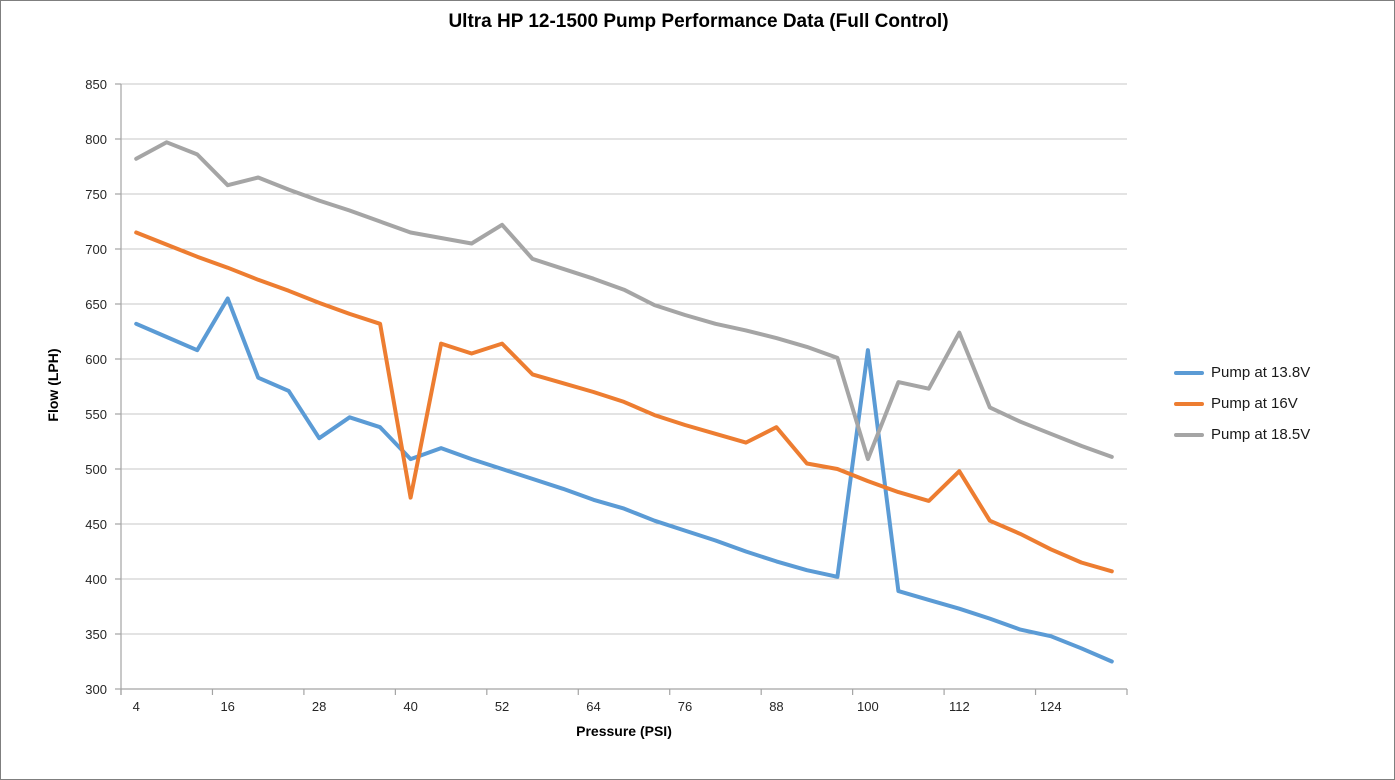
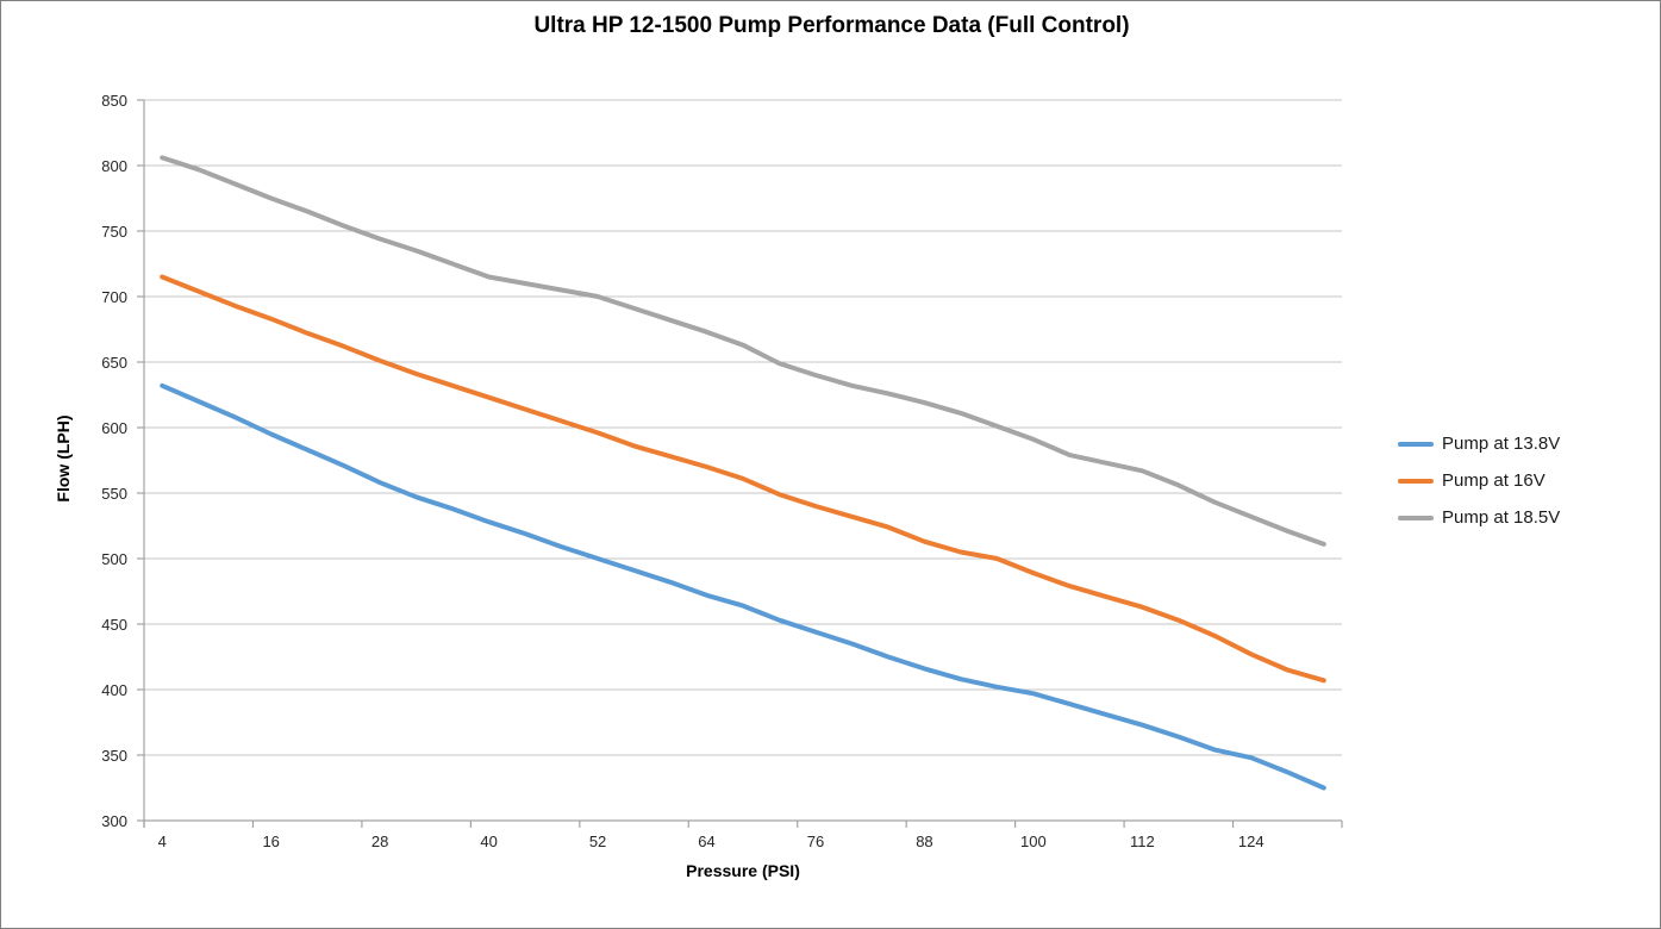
Pump at 18.5V/4: 782 -> 806
Pump at 13.8V/16: 655 -> 595
Pump at 18.5V/16: 758 -> 775
Pump at 13.8V/28: 528 -> 558
Pump at 13.8V/40: 509 -> 528
Pump at 16V/40: 474 -> 623
Pump at 16V/52: 614 -> 596
Pump at 18.5V/52: 722 -> 700
Pump at 16V/88: 538 -> 513
Pump at 13.8V/100: 608 -> 397
Pump at 18.5V/100: 509 -> 591
Pump at 16V/112: 498 -> 463
Pump at 18.5V/112: 624 -> 567
